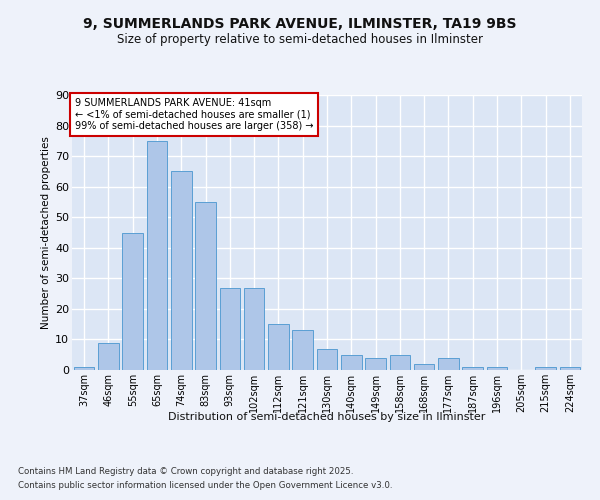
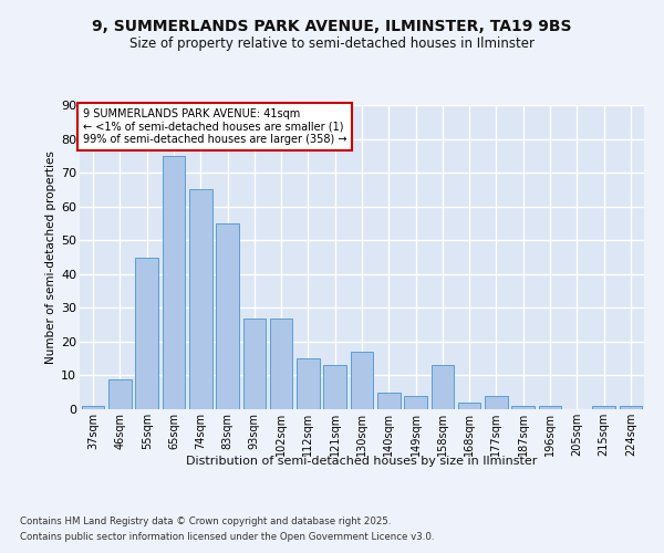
130sqm: 7 -> 17
158sqm: 5 -> 13
